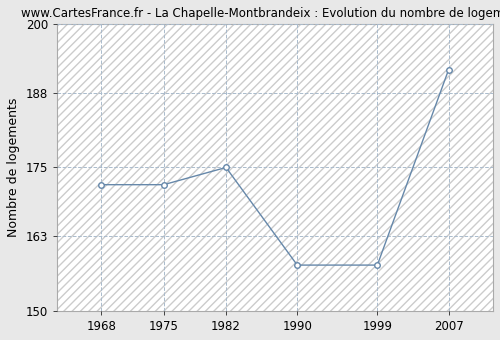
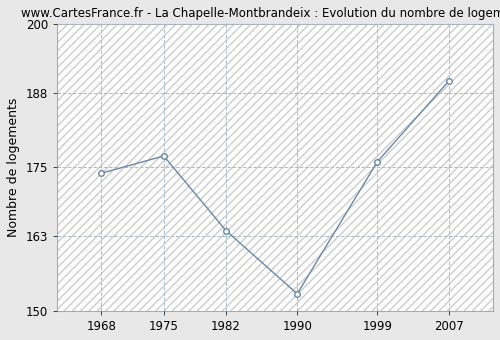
1968: 172 -> 174
1975: 172 -> 177
1982: 175 -> 164
1990: 158 -> 153
1999: 158 -> 176
2007: 192 -> 190
